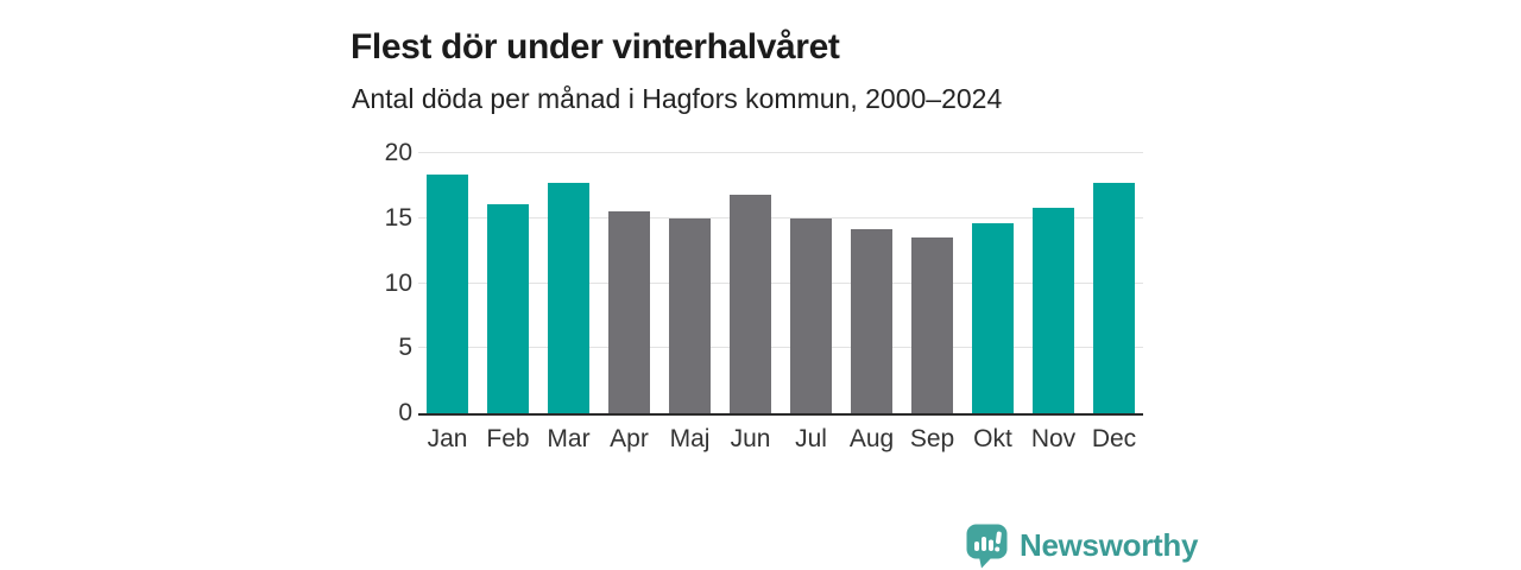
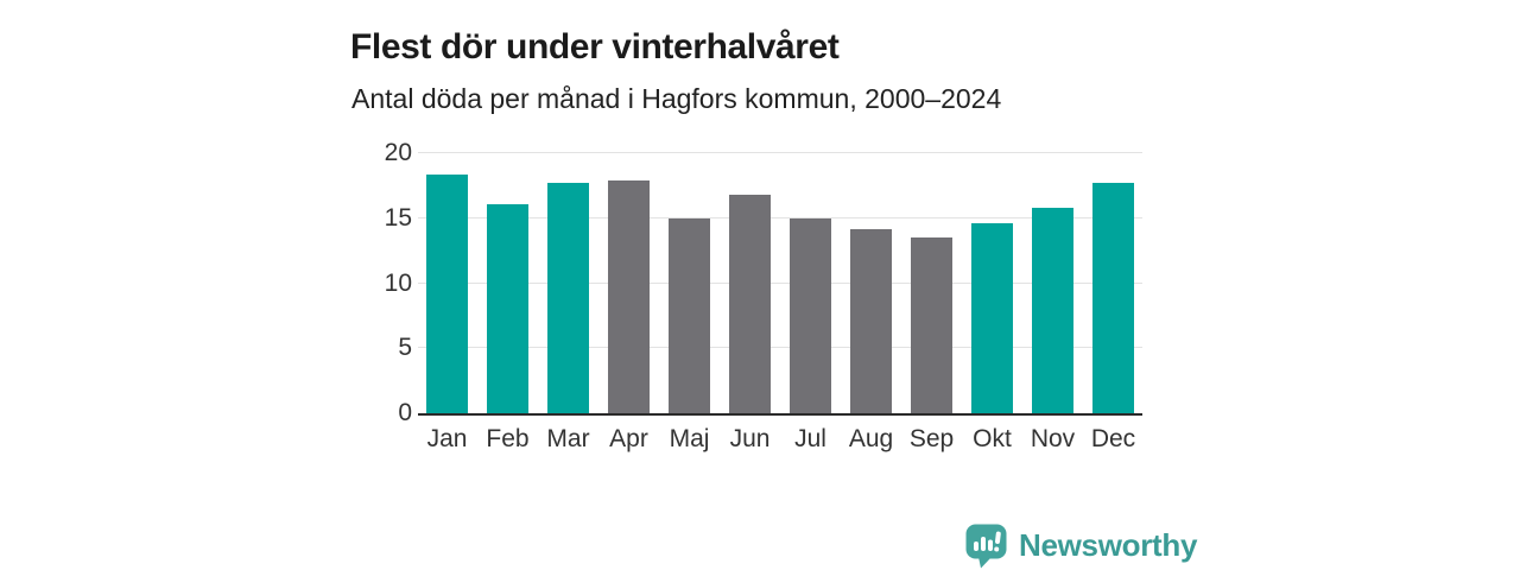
Apr: 15.5 -> 17.9
